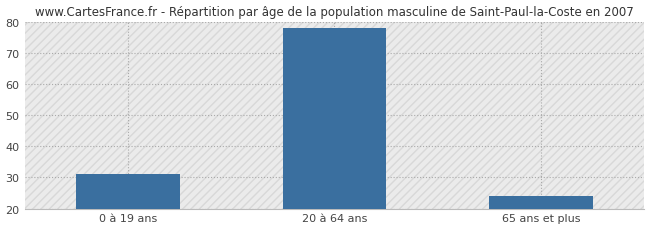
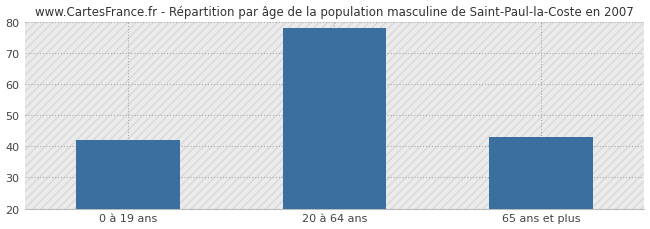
0 à 19 ans: 31 -> 42
65 ans et plus: 24 -> 43
